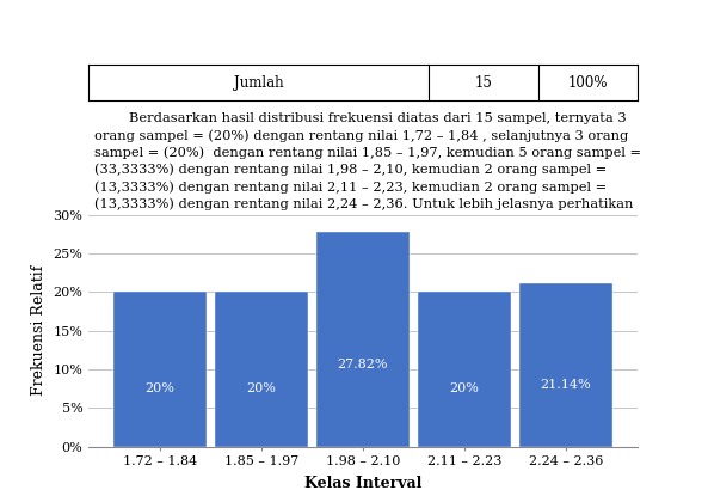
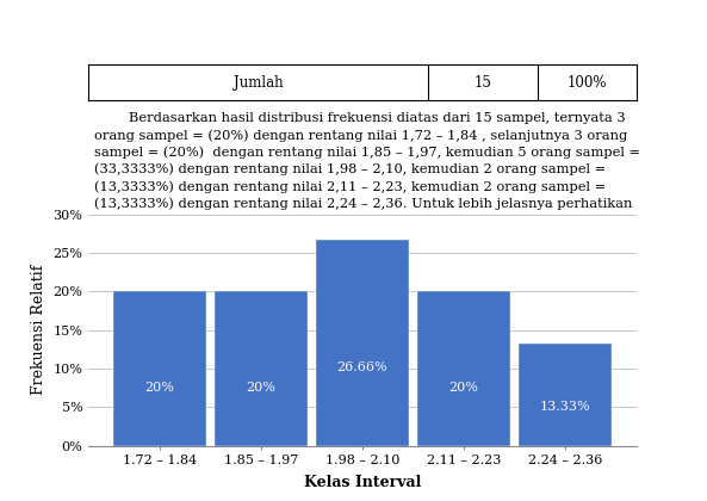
1.98 – 2.10: 27.82% -> 26.66%
2.24 – 2.36: 21.14% -> 13.33%
